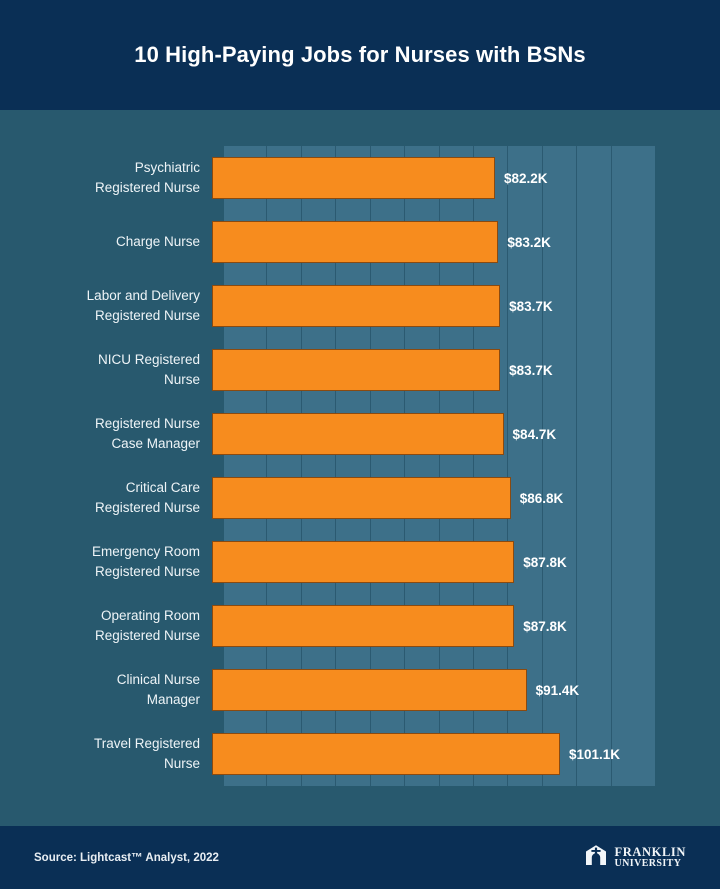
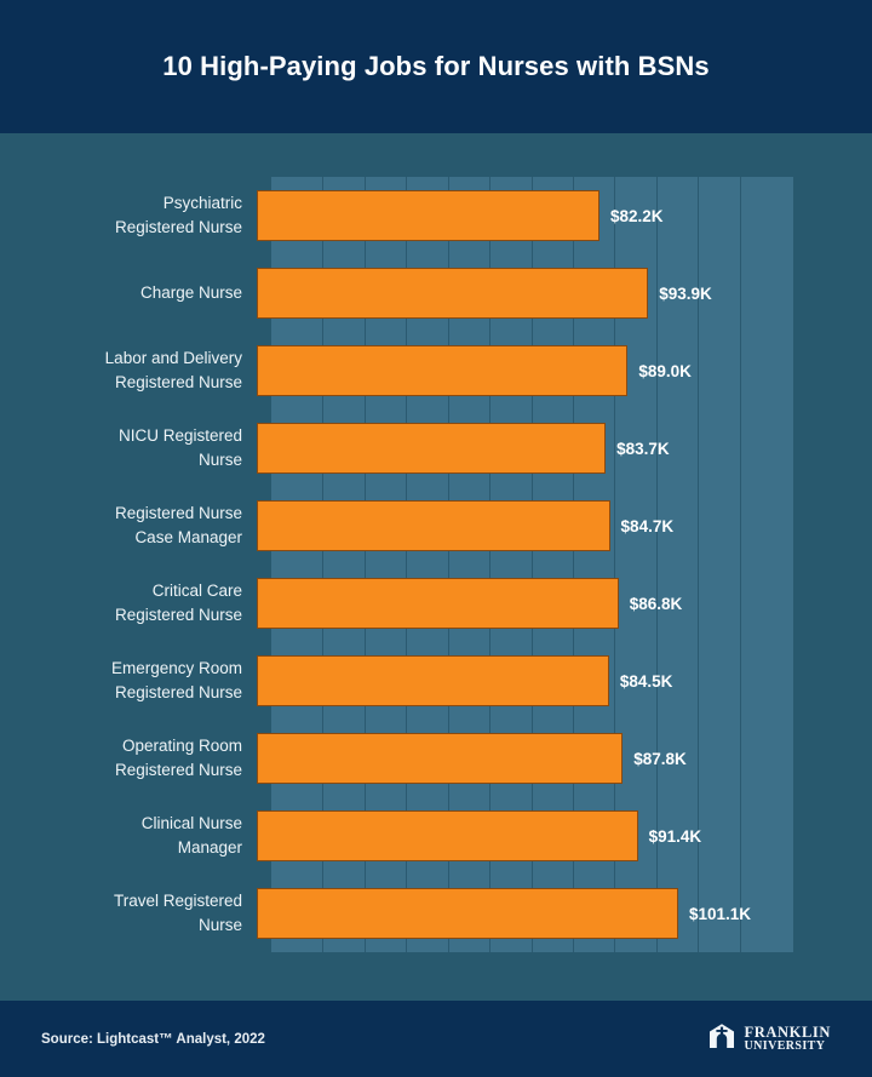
Charge Nurse: $83.2K -> $93.9K
Labor and Delivery Registered Nurse: $83.7K -> $89.0K
Emergency Room Registered Nurse: $87.8K -> $84.5K
